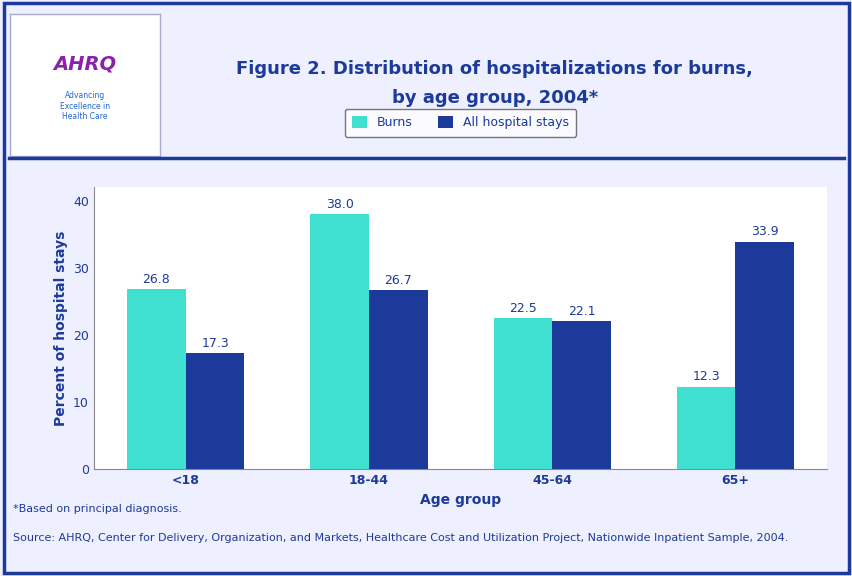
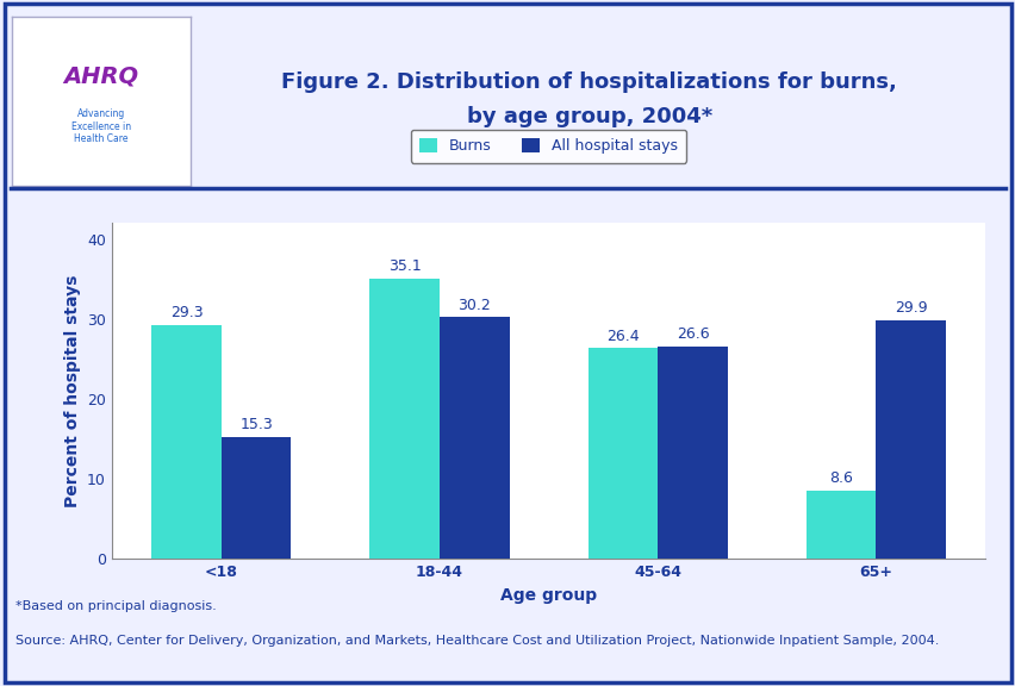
Burns/<18: 26.8 -> 29.3
All hospital stays/<18: 17.3 -> 15.3
Burns/18-44: 38.0 -> 35.1
All hospital stays/18-44: 26.7 -> 30.2
Burns/45-64: 22.5 -> 26.4
All hospital stays/45-64: 22.1 -> 26.6
Burns/65+: 12.3 -> 8.6
All hospital stays/65+: 33.9 -> 29.9
